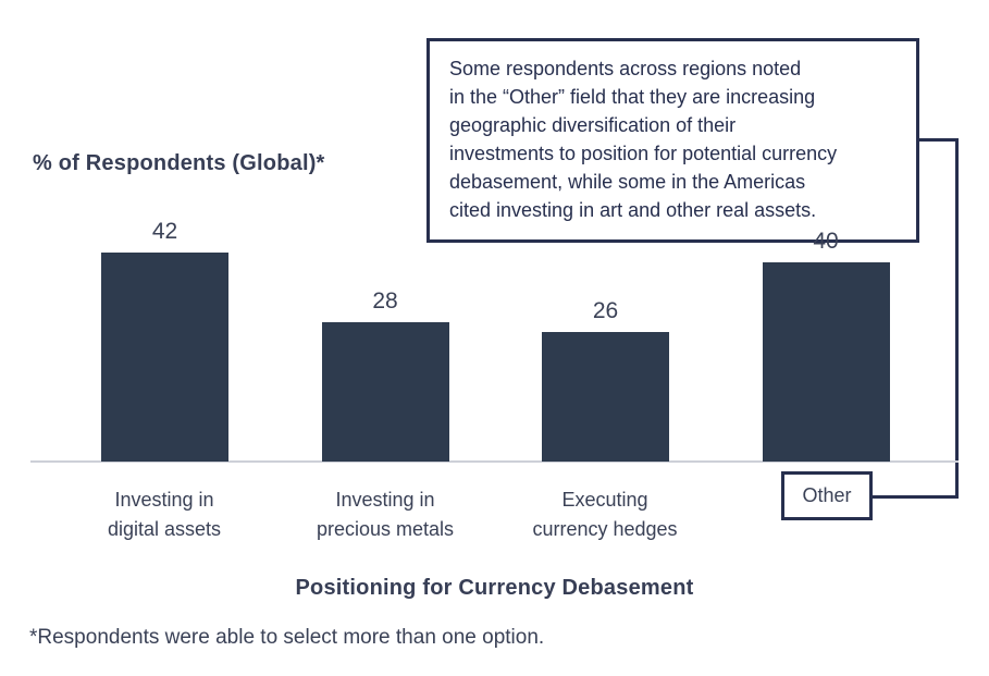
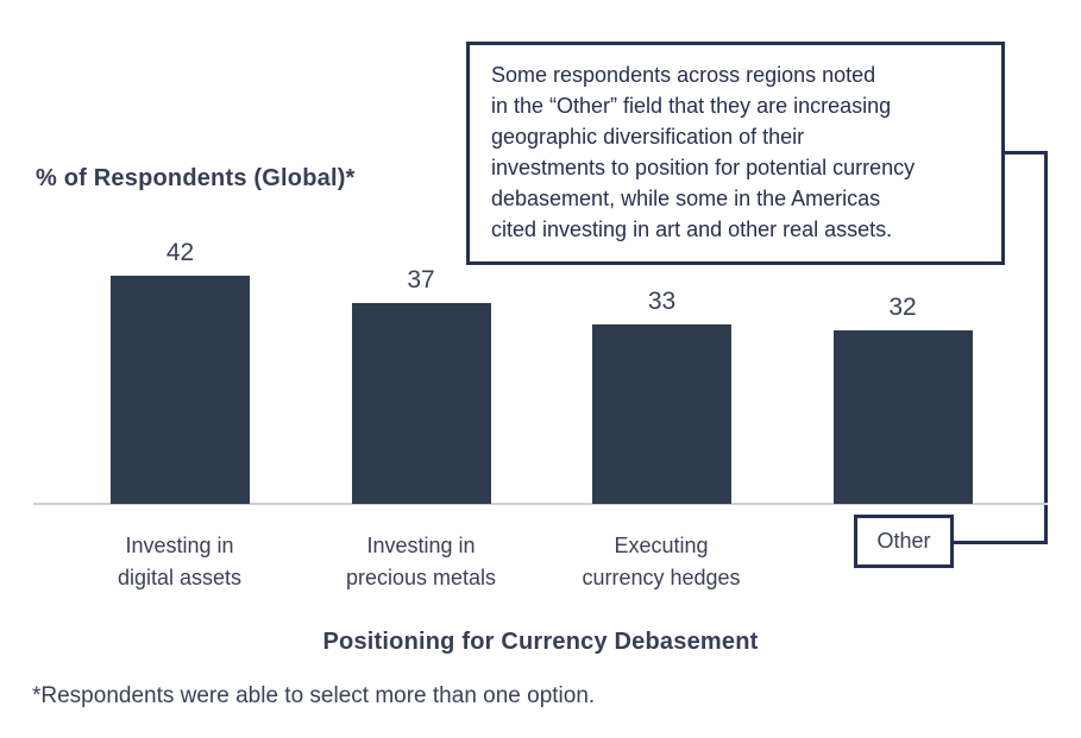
Investing in precious metals: 28 -> 37
Executing currency hedges: 26 -> 33
Other: 40 -> 32
